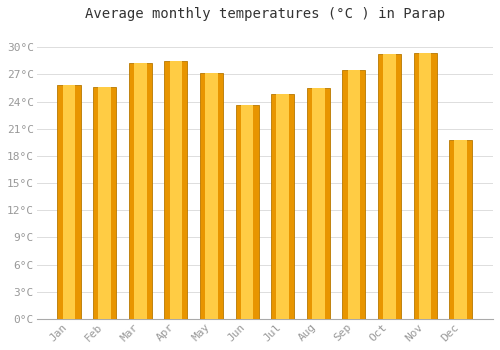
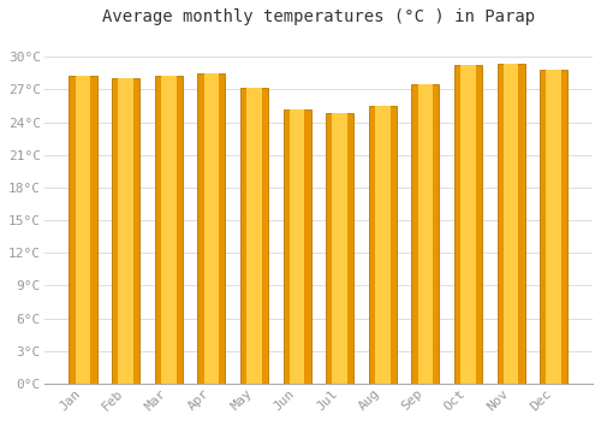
Jan: 25.8°C -> 28.2°C
Feb: 25.6°C -> 28.0°C
Jun: 23.6°C -> 25.2°C
Dec: 19.8°C -> 28.8°C
